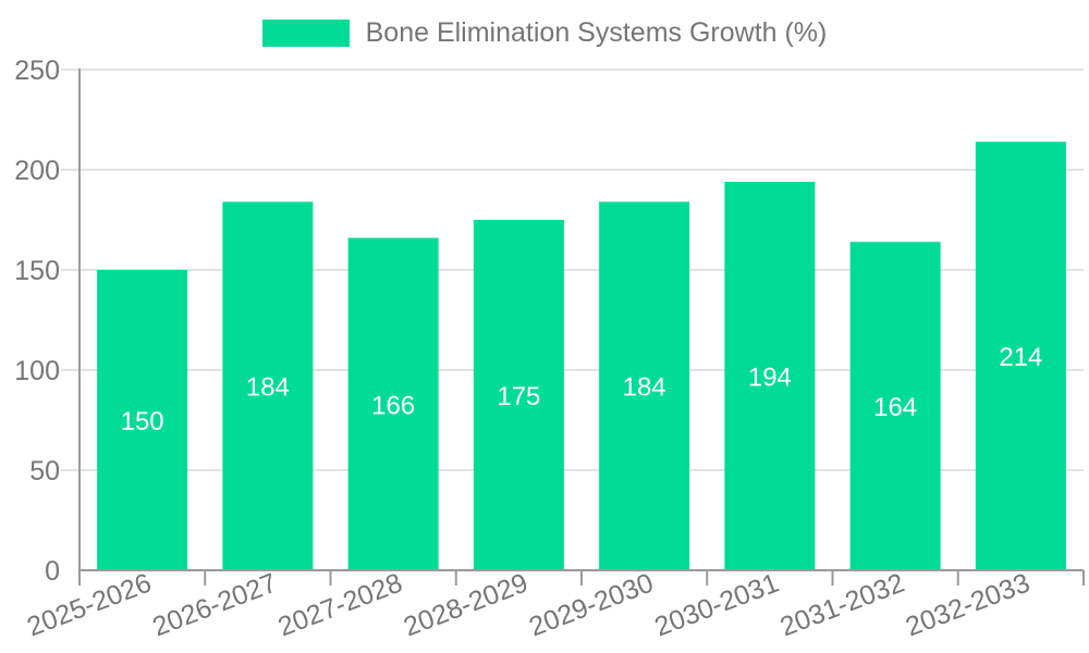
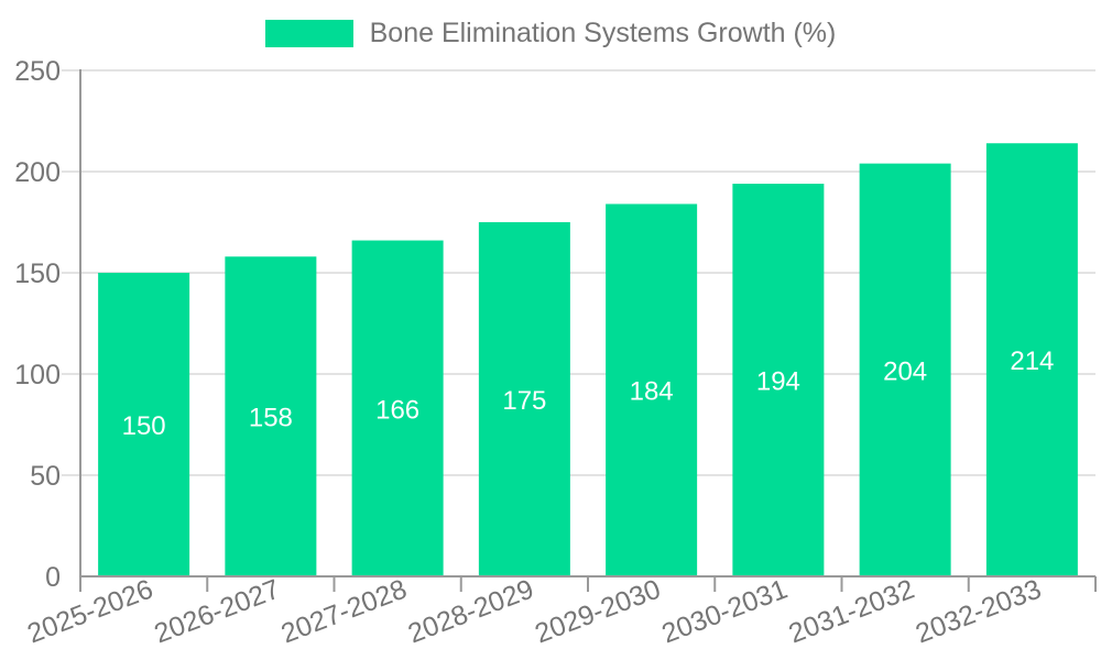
2026-2027: 184 -> 158
2031-2032: 164 -> 204
